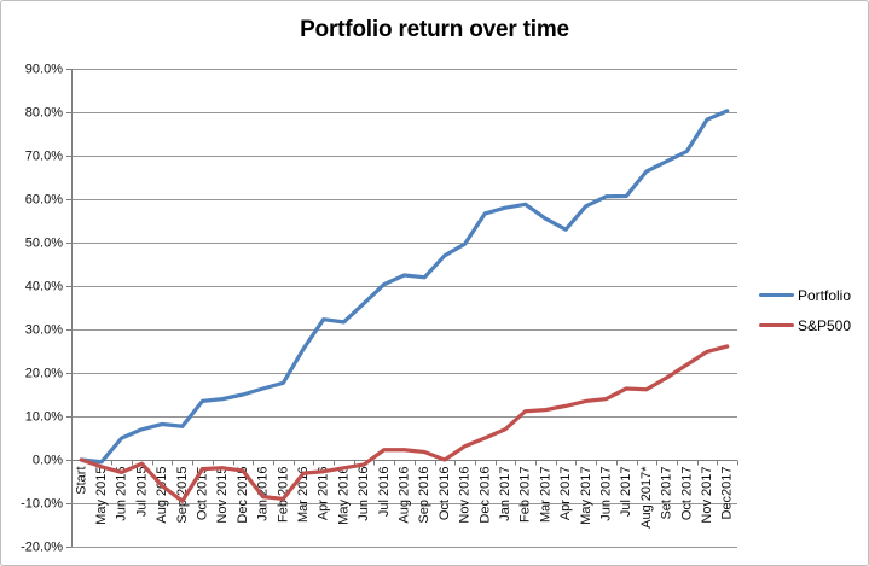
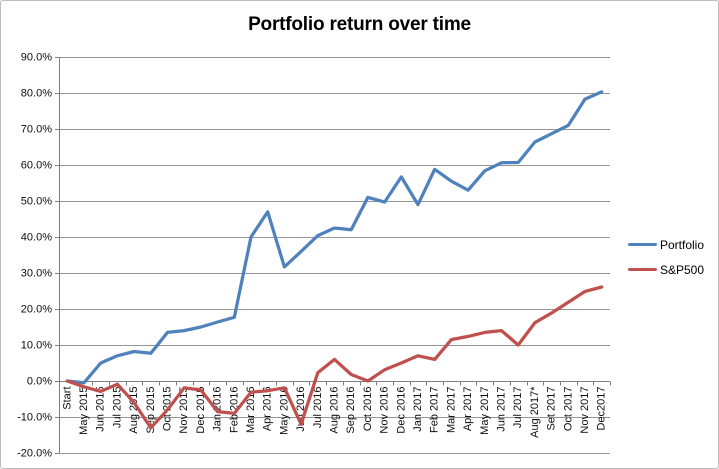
S&P500/Sep 2015: -10% -> -13%
S&P500/Oct 2015: -2% -> -8%
Portfolio/Mar 2016: 26% -> 40%
Portfolio/Apr 2016: 32% -> 47%
S&P500/Jun 2016: -1% -> -12%
S&P500/Aug 2016: 2% -> 6%
Portfolio/Oct 2016: 47% -> 51%
Portfolio/Jan 2017: 58% -> 49%
S&P500/Feb 2017: 11% -> 6%
S&P500/Jul 2017: 16% -> 10%
